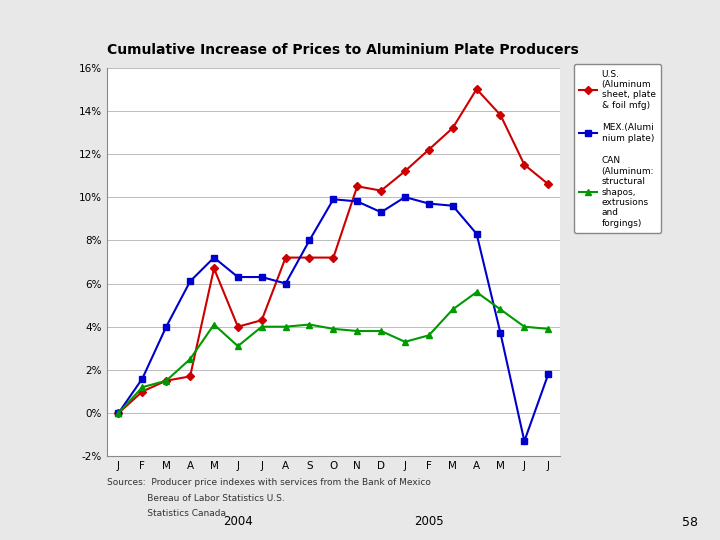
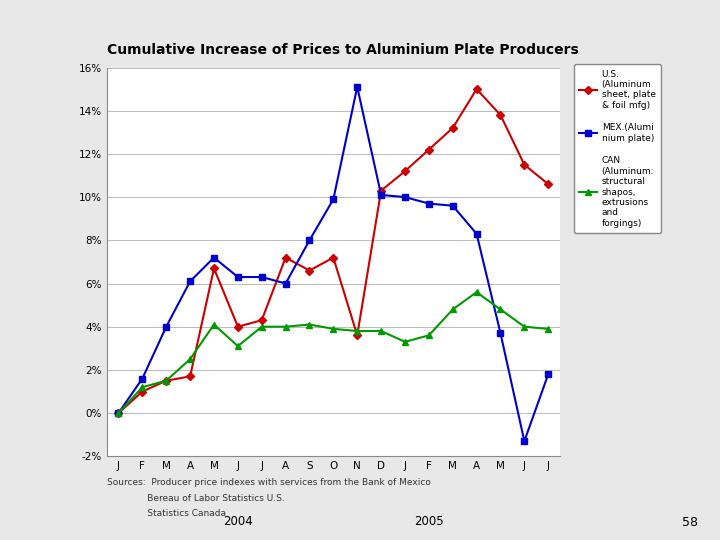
U.S. (Aluminum sheet, plate & foil mfg)/S: 7.2% -> 6.6%
U.S. (Aluminum sheet, plate & foil mfg)/N: 10.5% -> 3.6%
MEX.(Alumi nium plate)/N: 9.8% -> 15.1%
MEX.(Alumi nium plate)/D: 9.3% -> 10.1%
